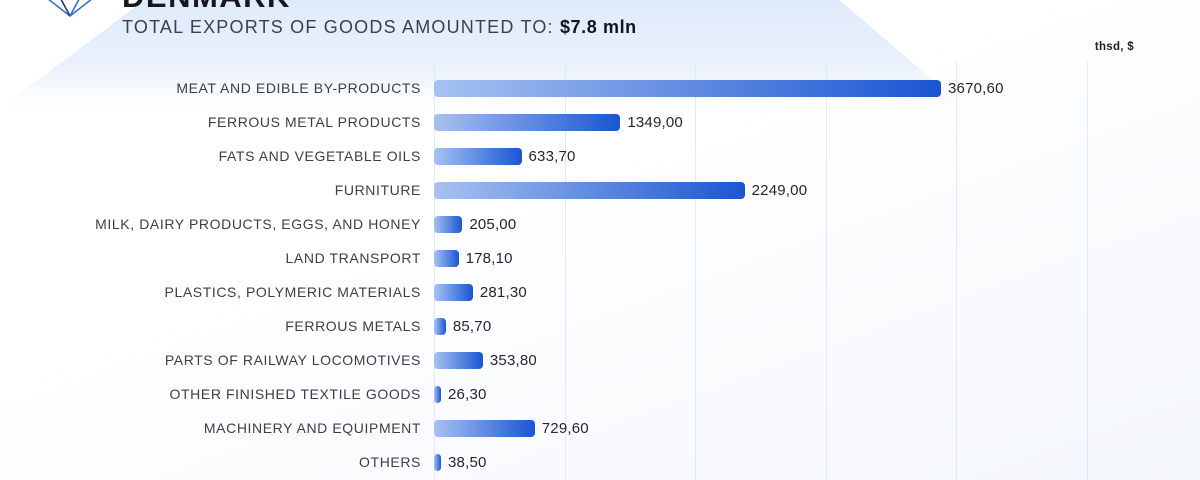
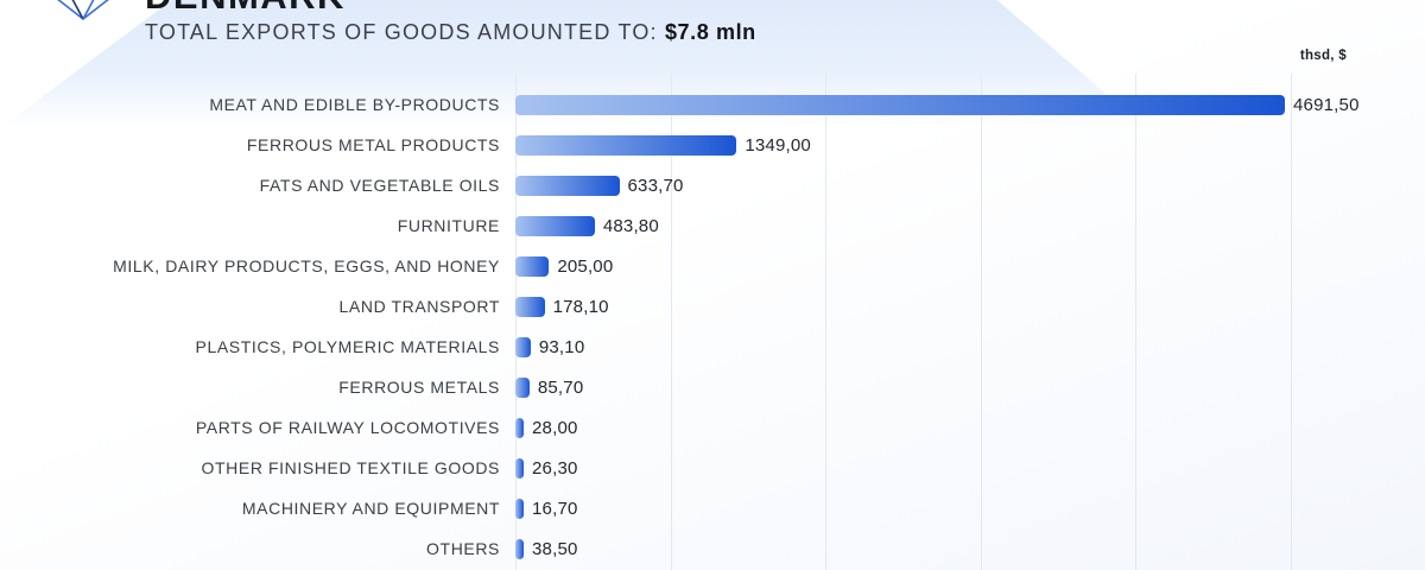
MEAT AND EDIBLE BY-PRODUCTS: 3670,60 -> 4691,50
FURNITURE: 2249,00 -> 483,80
PLASTICS, POLYMERIC MATERIALS: 281,30 -> 93,10
PARTS OF RAILWAY LOCOMOTIVES: 353,80 -> 28,00
MACHINERY AND EQUIPMENT: 729,60 -> 16,70
